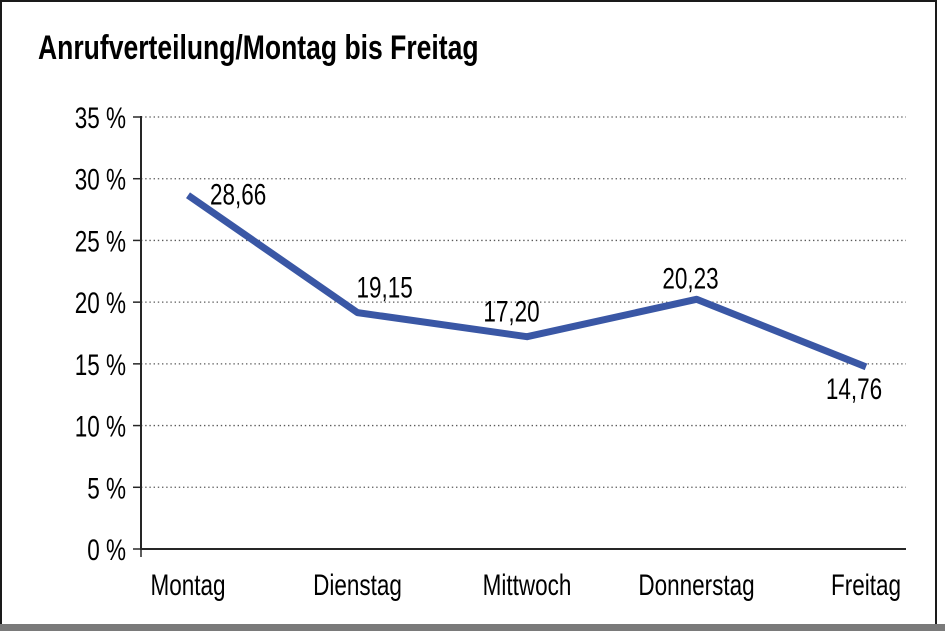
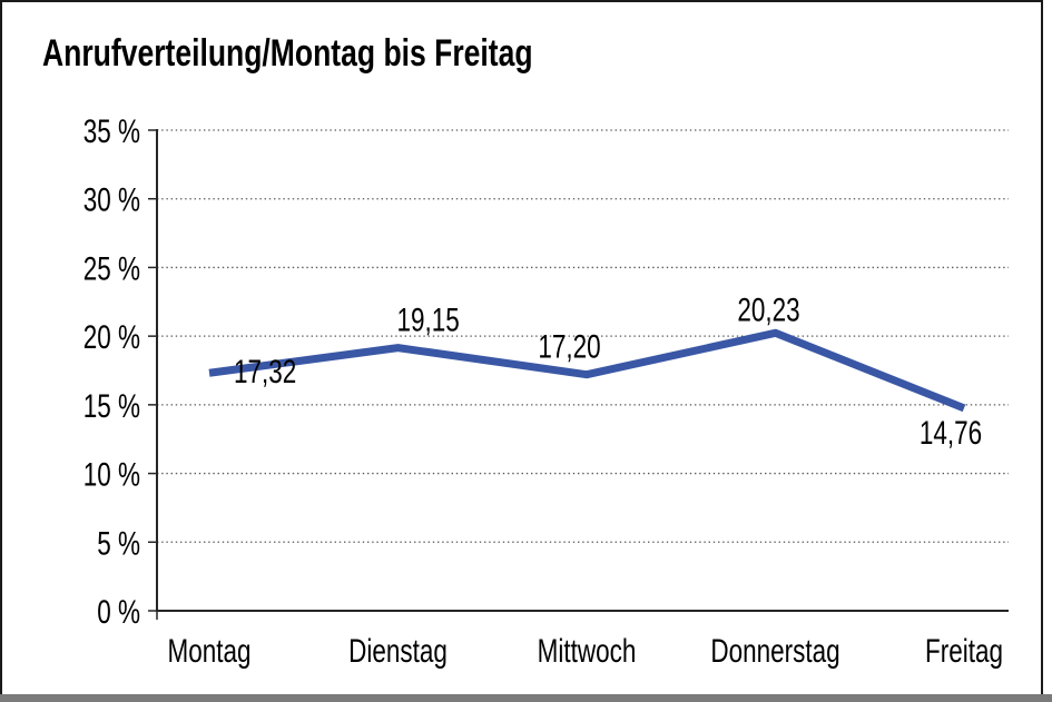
Montag: 28,66 -> 17,32
